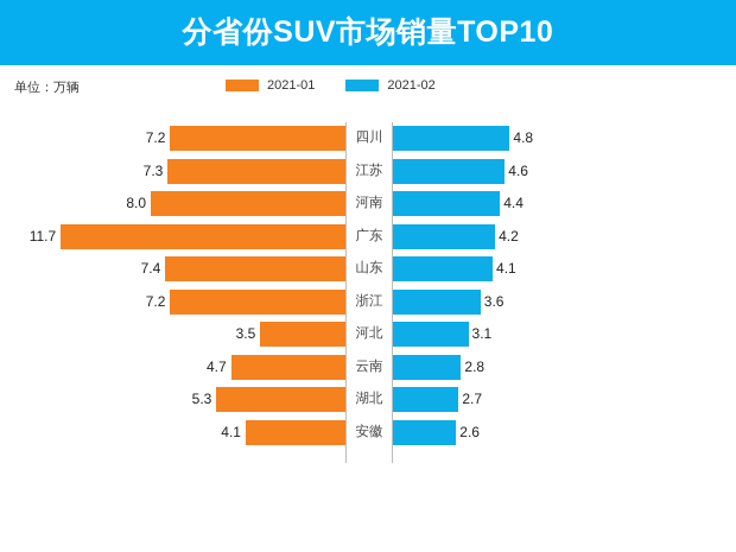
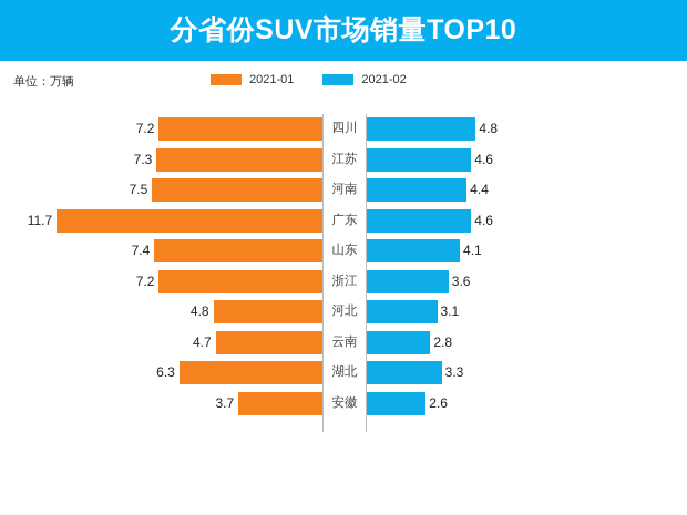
2021-01/河南: 8.0 -> 7.5
2021-02/广东: 4.2 -> 4.6
2021-01/河北: 3.5 -> 4.8
2021-01/湖北: 5.3 -> 6.3
2021-02/湖北: 2.7 -> 3.3
2021-01/安徽: 4.1 -> 3.7
